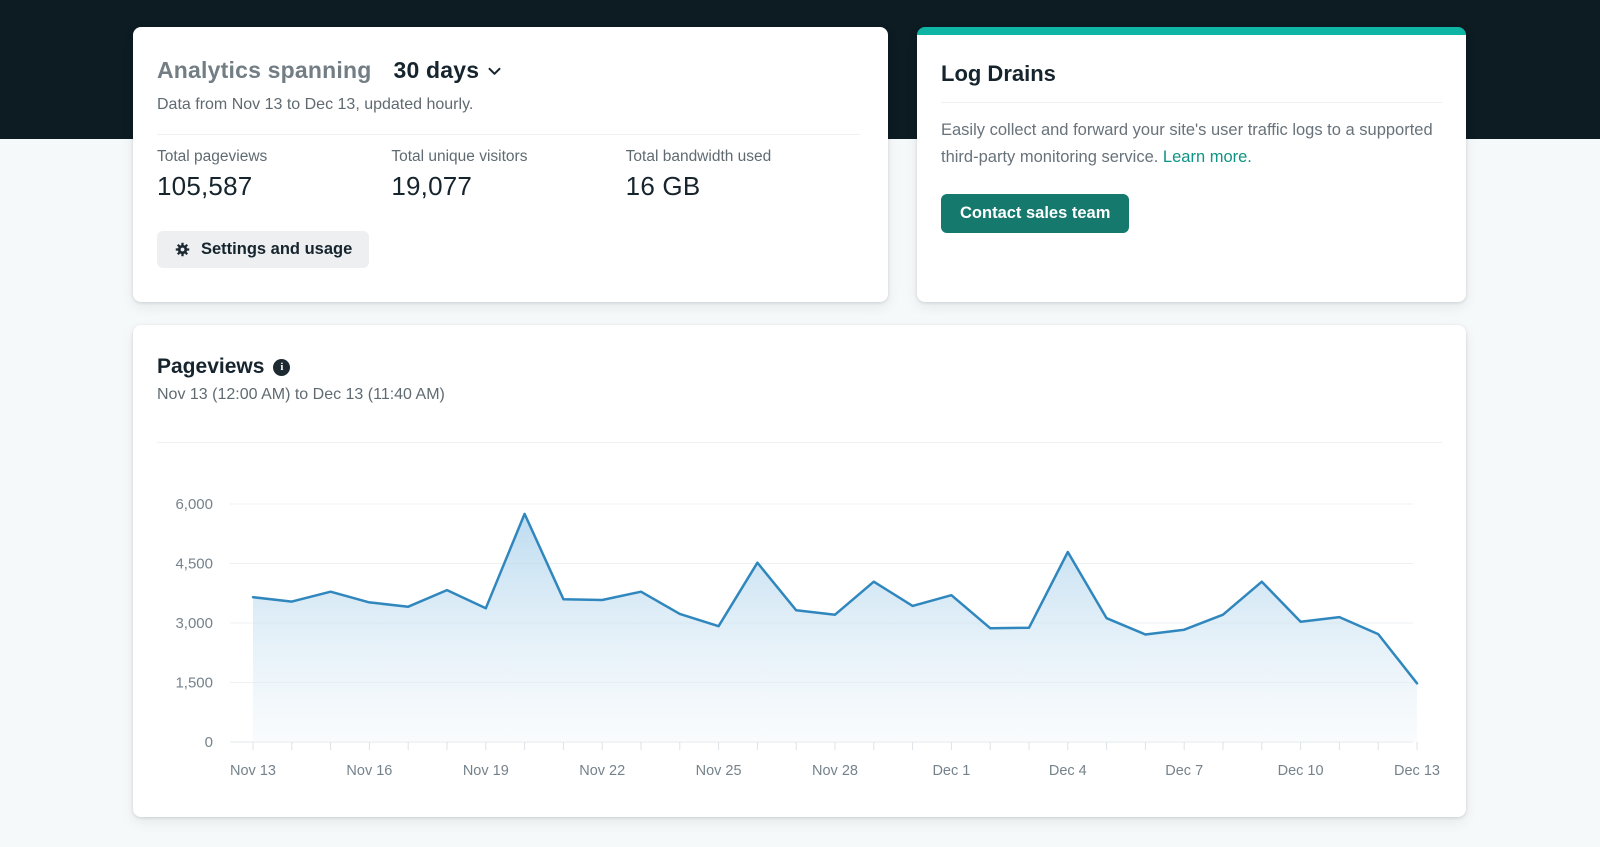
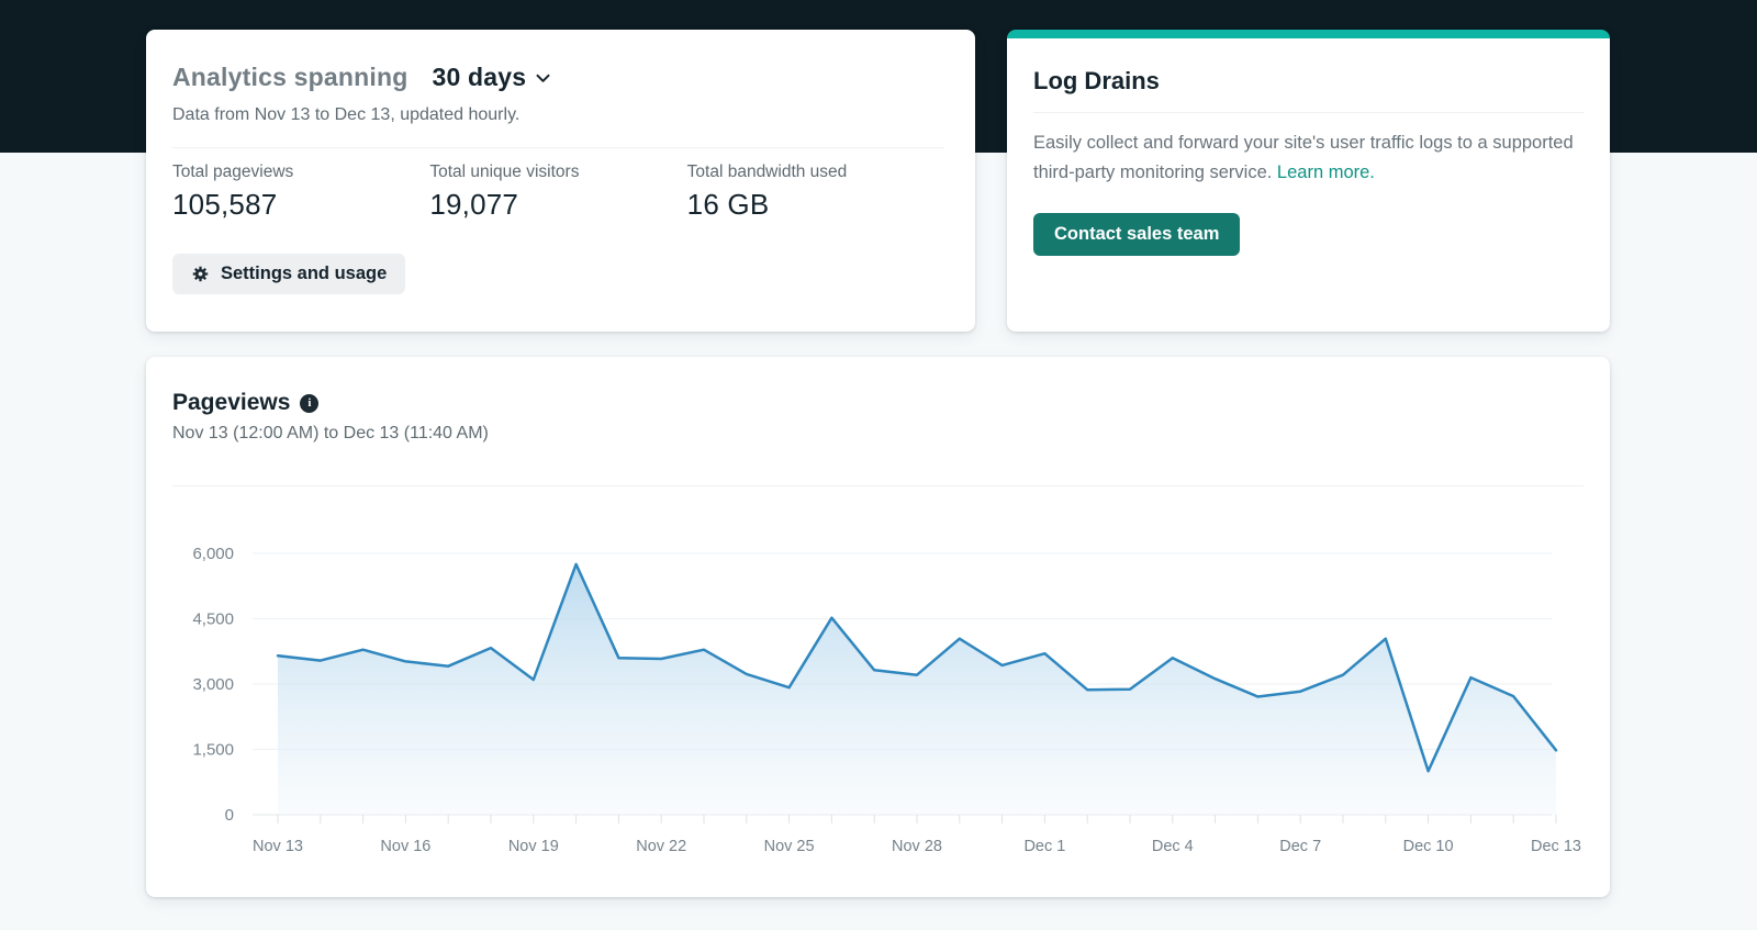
Nov 19: 3400 -> 3100
Dec 4: 4800 -> 3600
Dec 10: 3000 -> 1000
